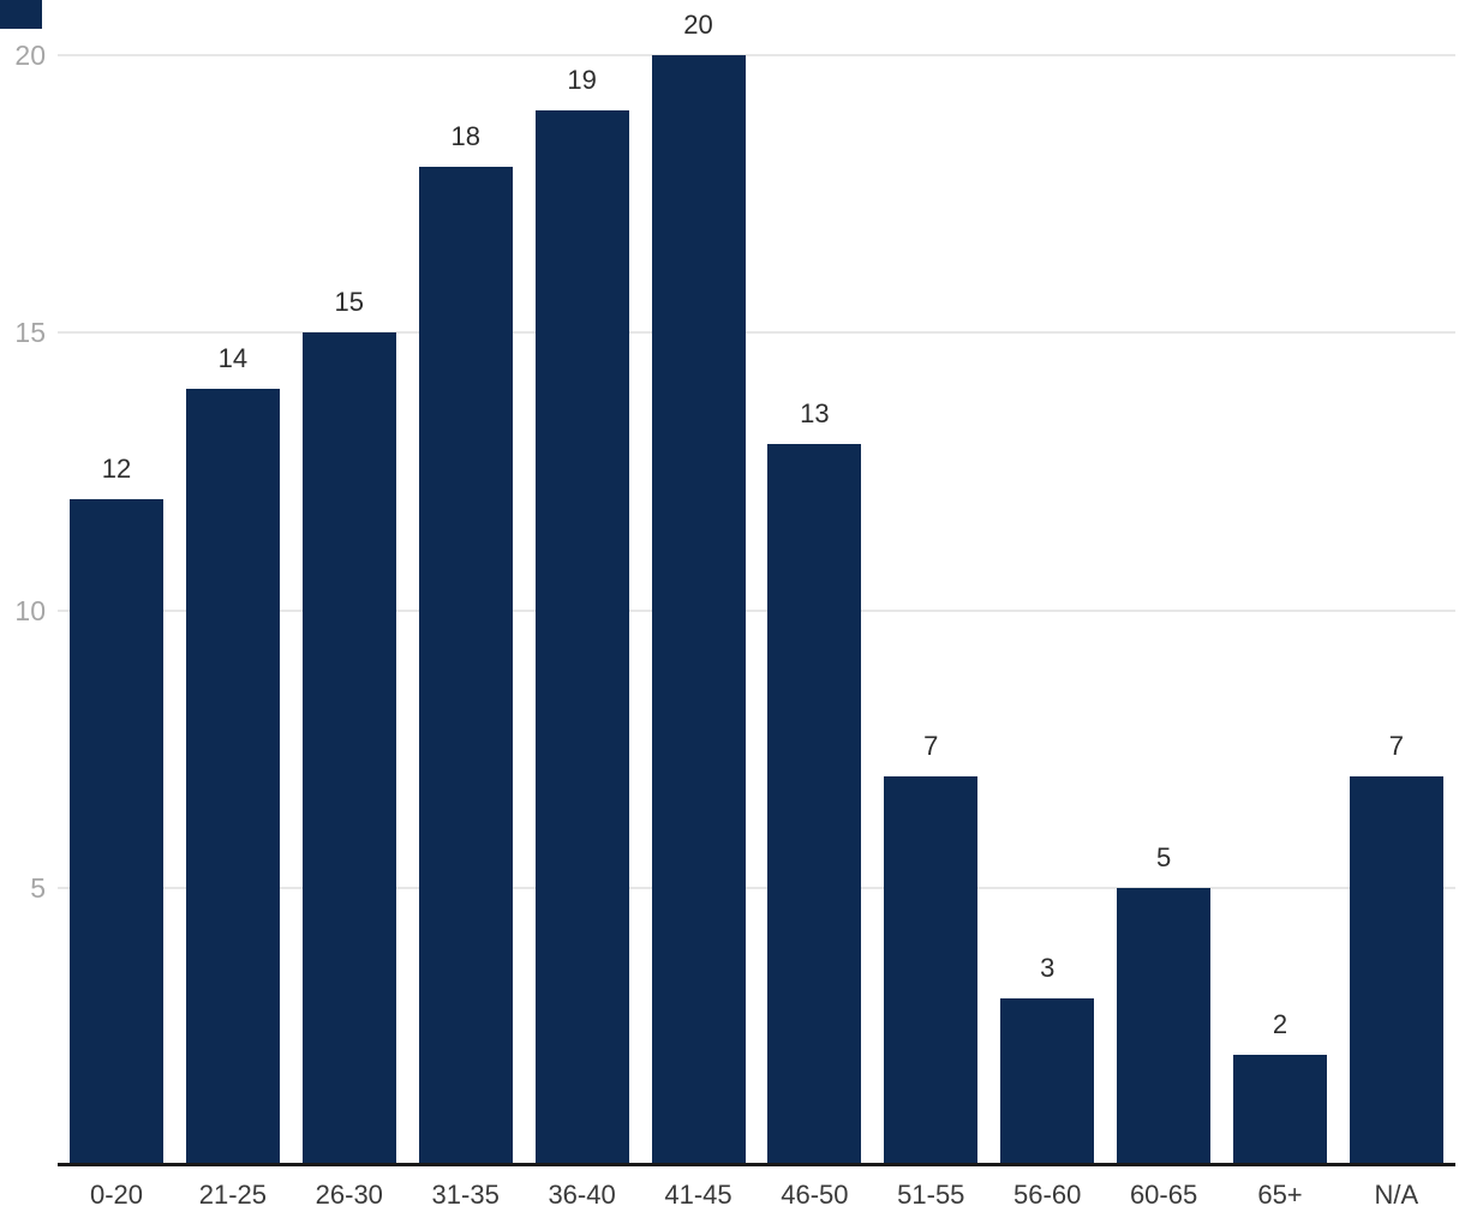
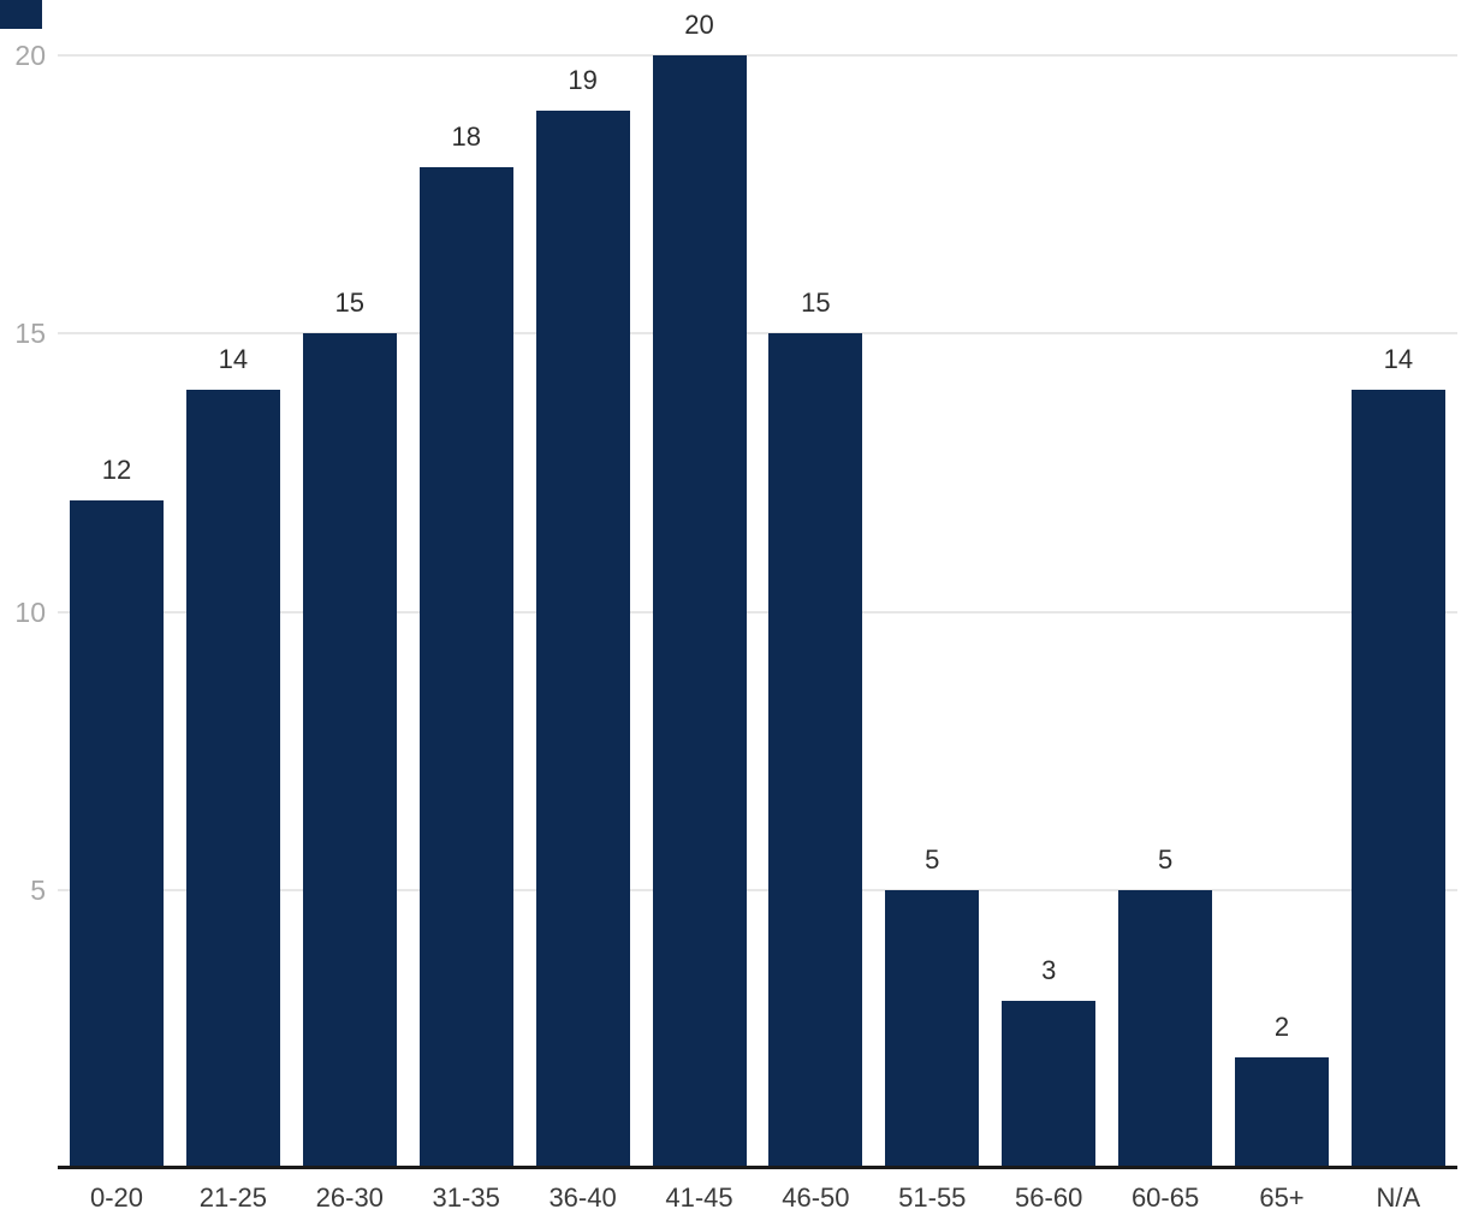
46-50: 13 -> 15
51-55: 7 -> 5
N/A: 7 -> 14
